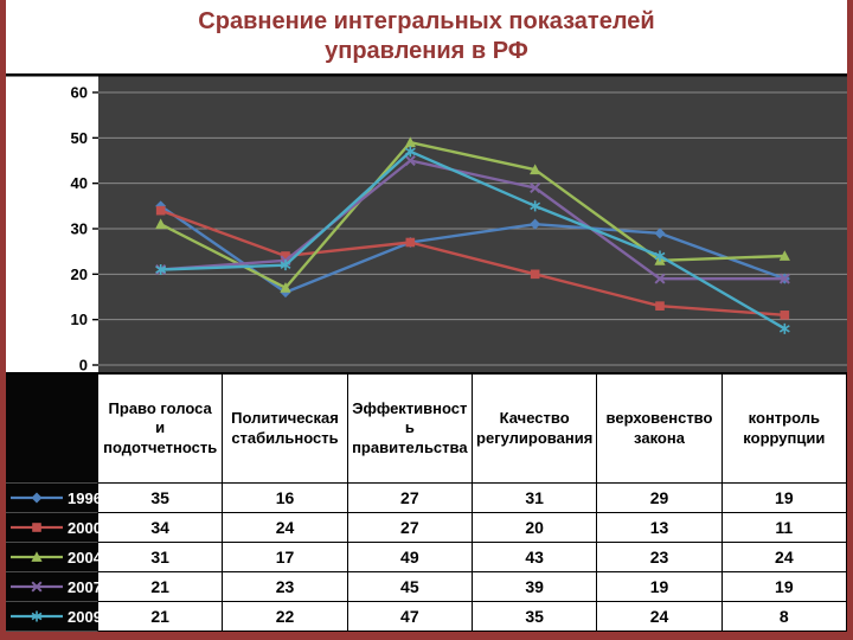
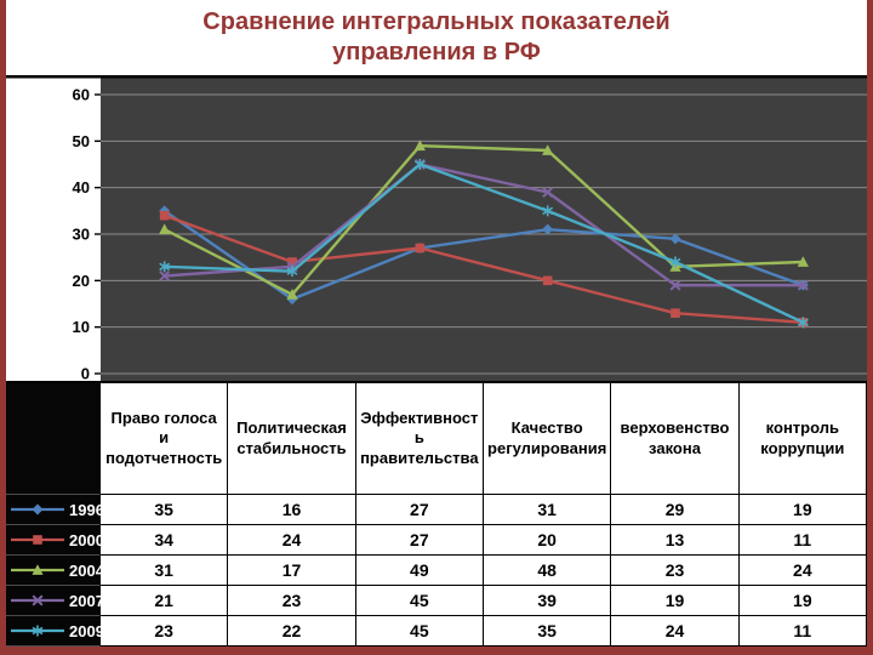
2009/Право голоса и подотчетность: 21 -> 23
2009/Эффективность правительства: 47 -> 45
2004/Качество регулирования: 43 -> 48
2009/контроль коррупции: 8 -> 11
